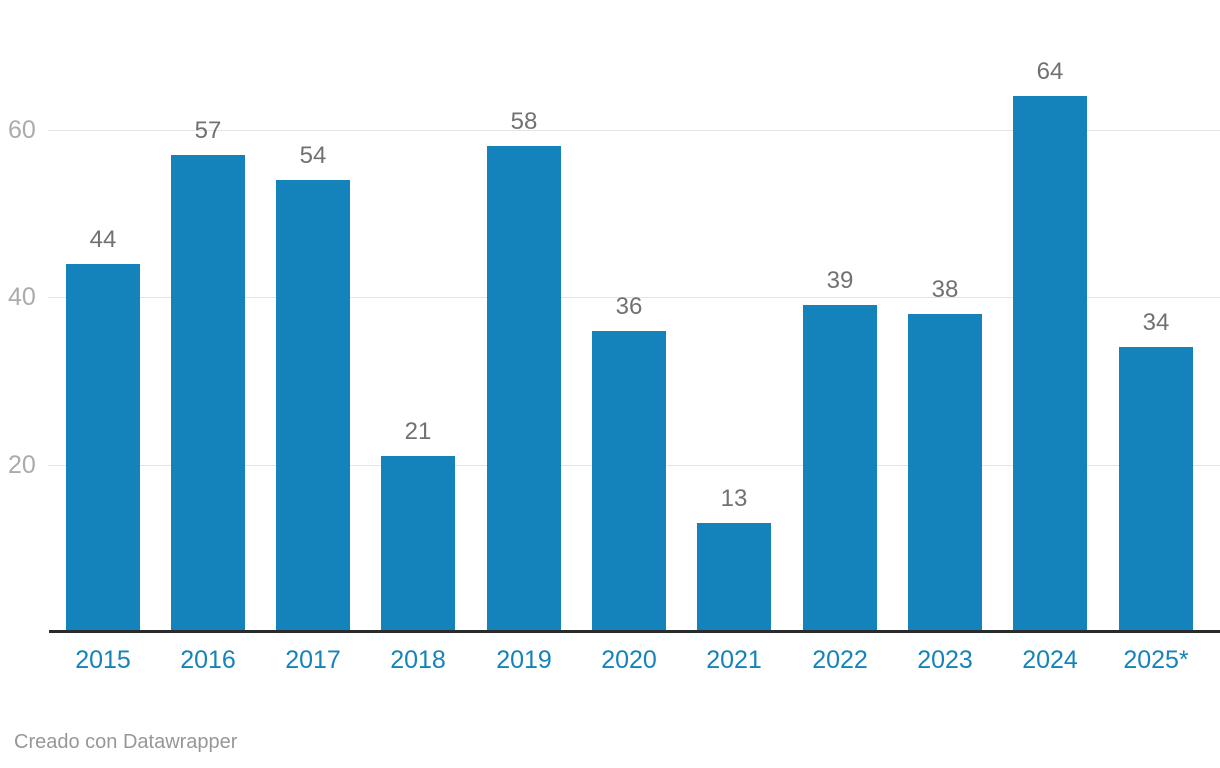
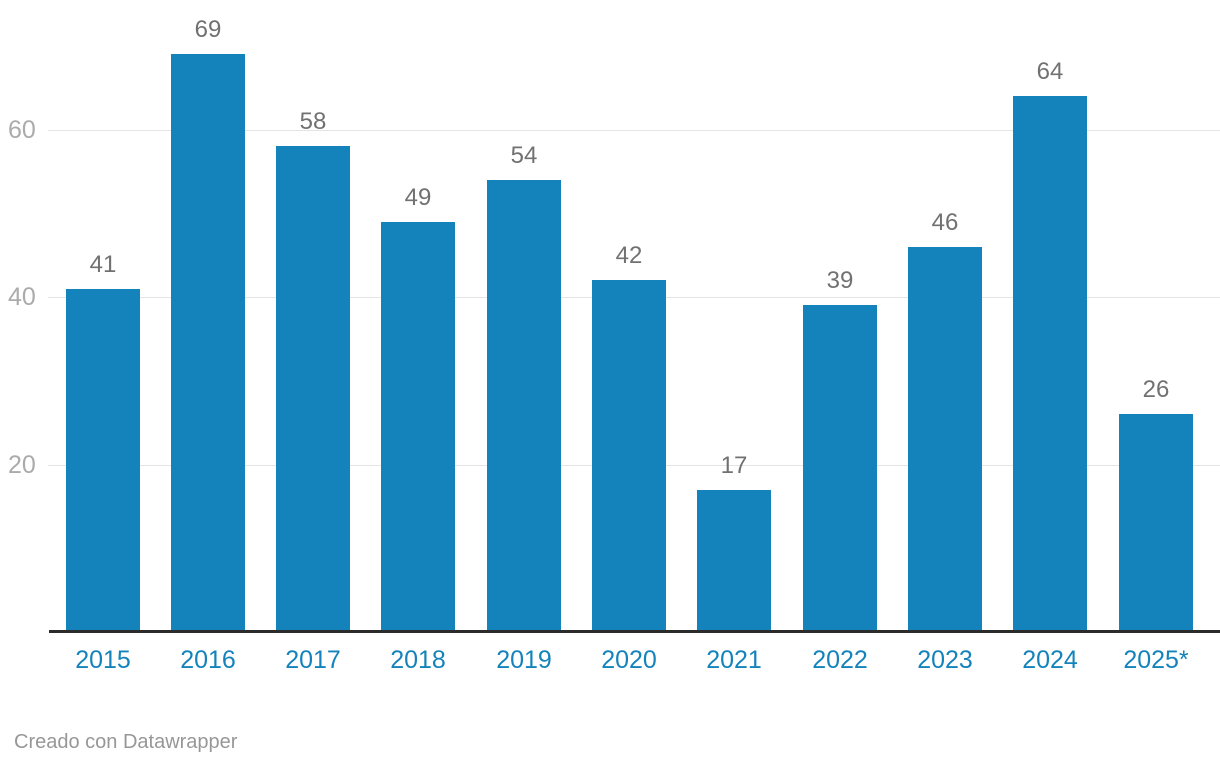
2015: 44 -> 41
2016: 57 -> 69
2017: 54 -> 58
2018: 21 -> 49
2019: 58 -> 54
2020: 36 -> 42
2021: 13 -> 17
2023: 38 -> 46
2025*: 34 -> 26
